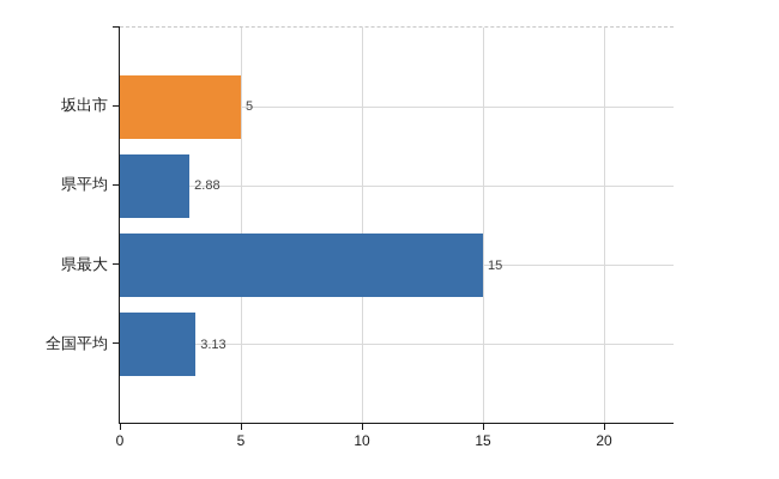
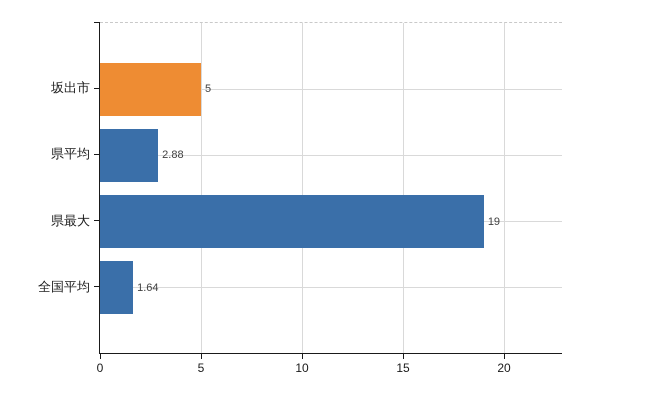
県最大: 15 -> 19
全国平均: 3.13 -> 1.64
